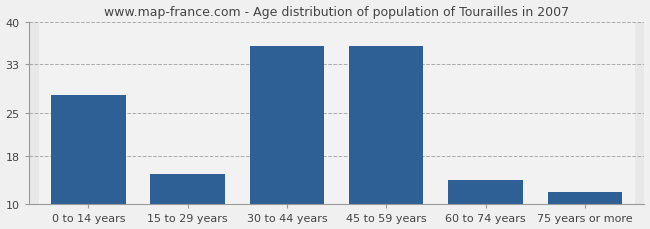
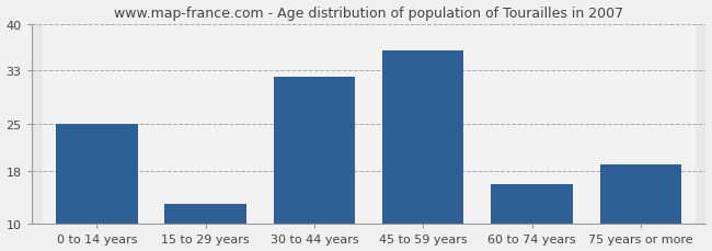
0 to 14 years: 28 -> 25
15 to 29 years: 15 -> 13
30 to 44 years: 36 -> 32
60 to 74 years: 14 -> 16
75 years or more: 12 -> 19
